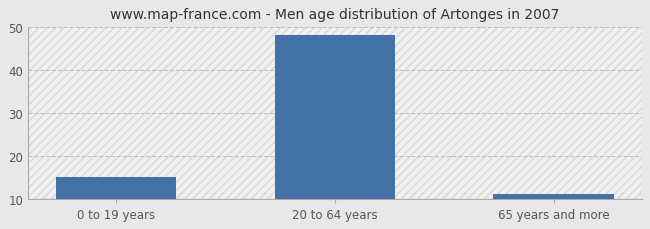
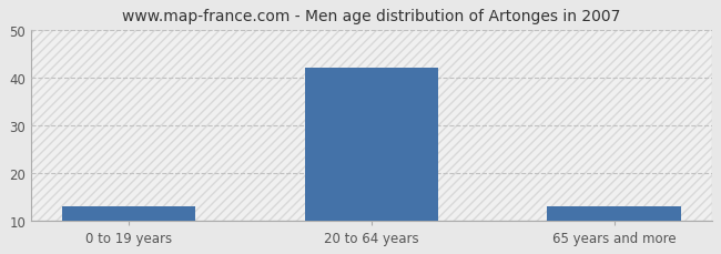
0 to 19 years: 15 -> 13
20 to 64 years: 48 -> 42
65 years and more: 11 -> 13
